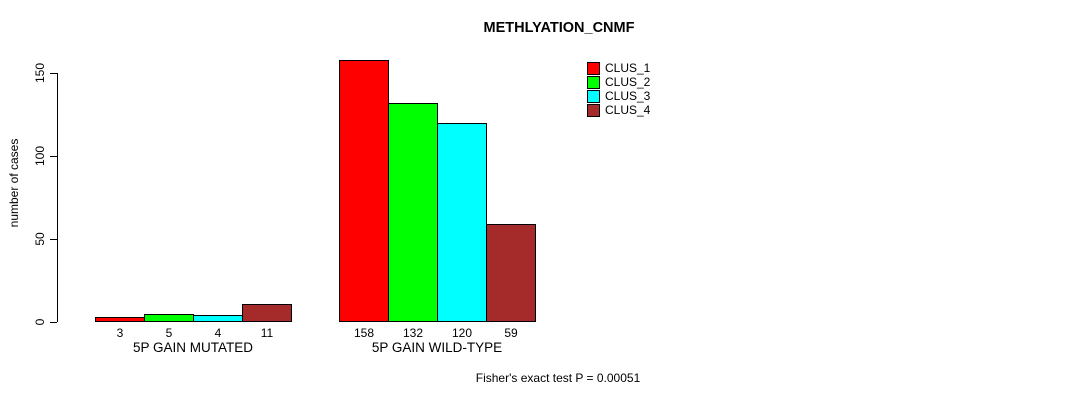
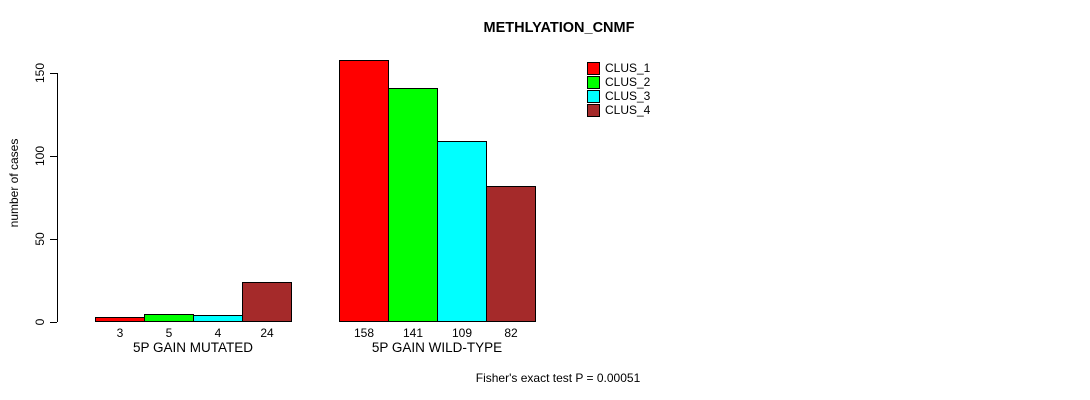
CLUS_4/5P GAIN MUTATED: 11 -> 24
CLUS_2/5P GAIN WILD-TYPE: 132 -> 141
CLUS_3/5P GAIN WILD-TYPE: 120 -> 109
CLUS_4/5P GAIN WILD-TYPE: 59 -> 82
